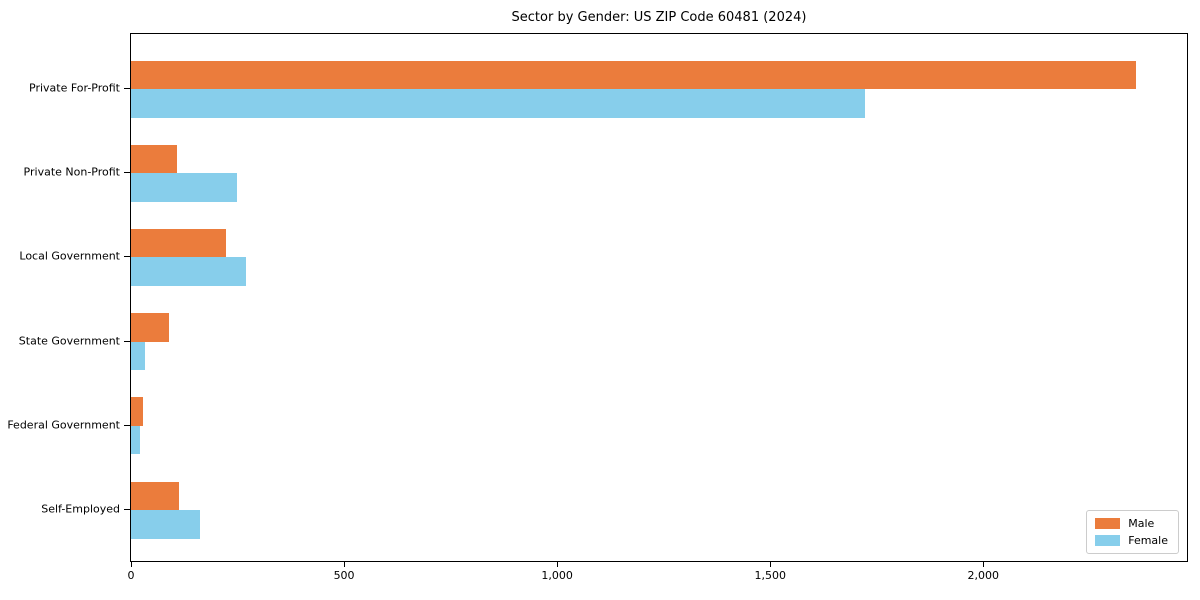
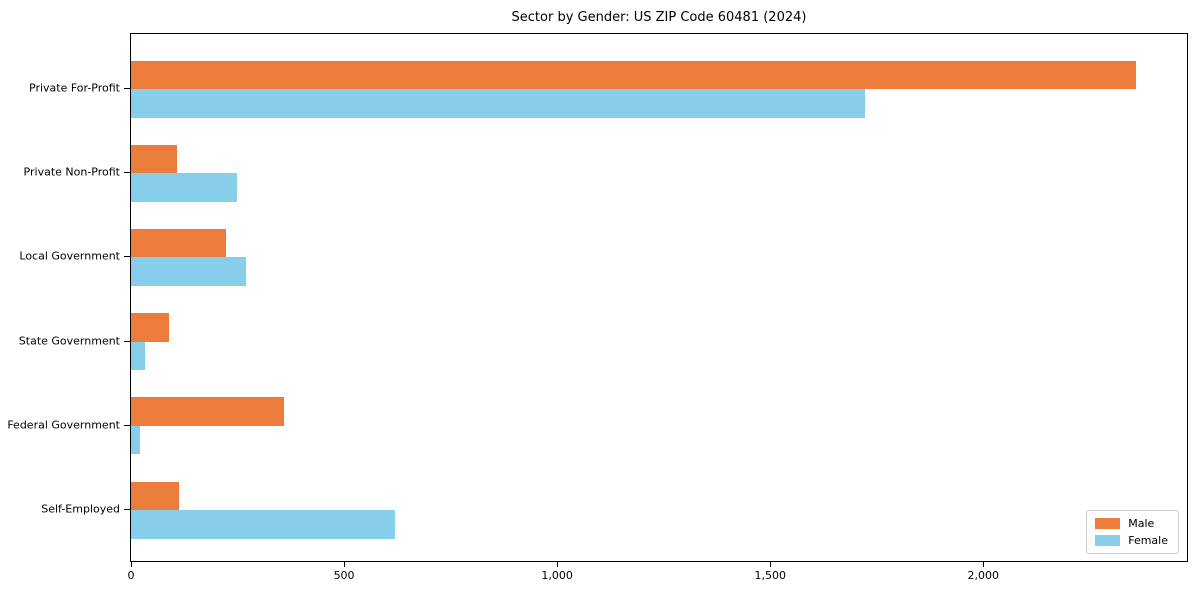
Male/Federal Government: 30 -> 360
Female/Self-Employed: 160 -> 620
